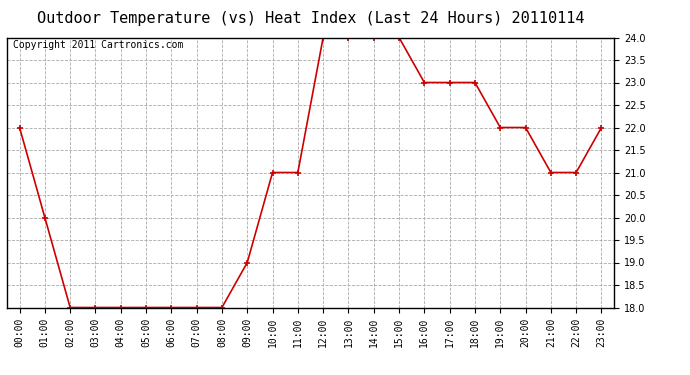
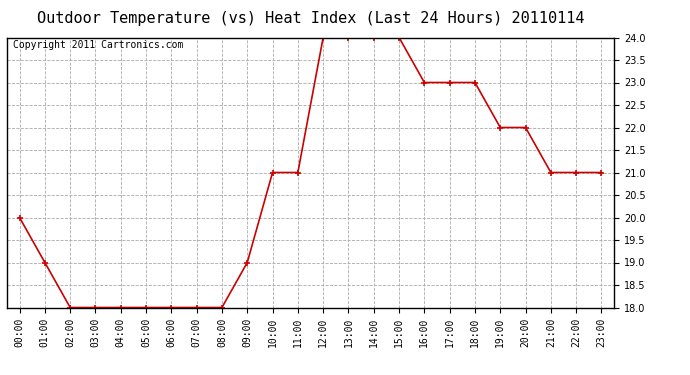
00:00: 22 -> 20
01:00: 20 -> 19
23:00: 22 -> 21
